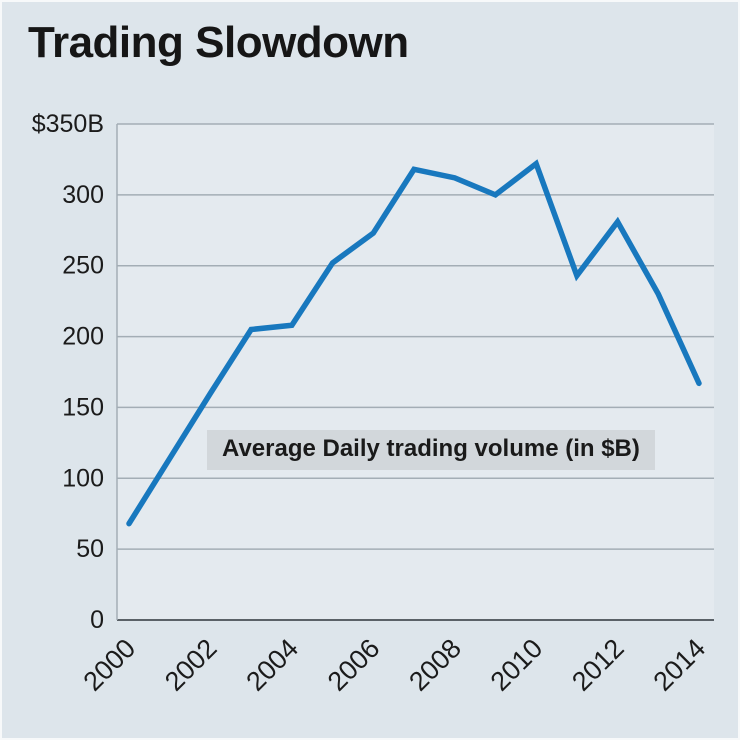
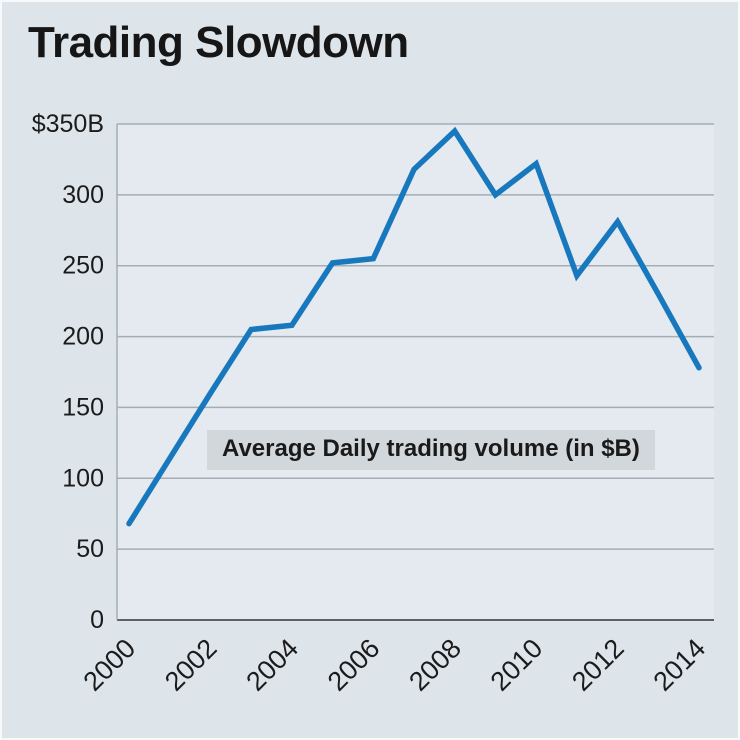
2006: $273B -> $255B
2008: $312B -> $345B
2014: $167B -> $178B
